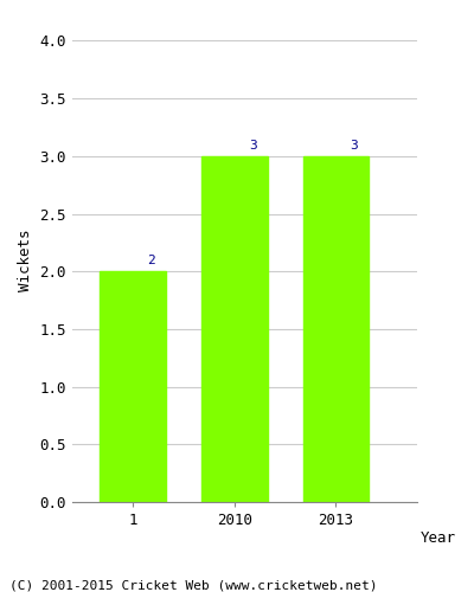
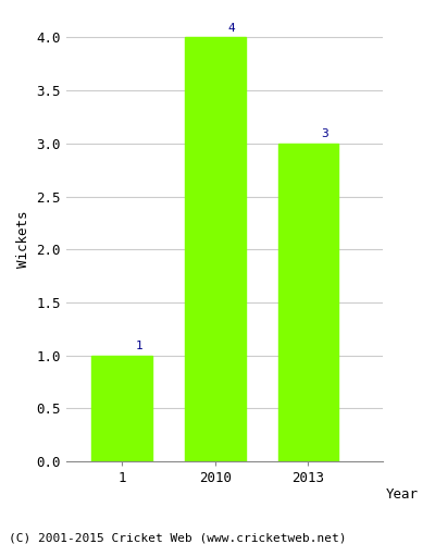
1: 2 -> 1
2010: 3 -> 4
